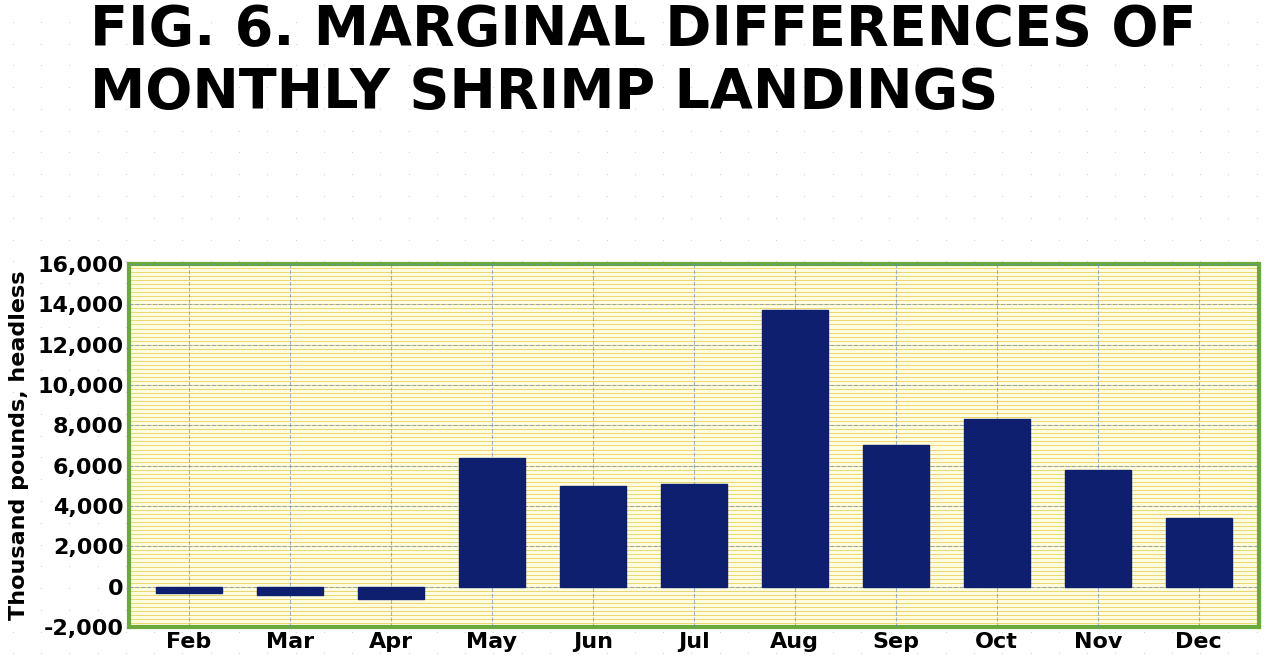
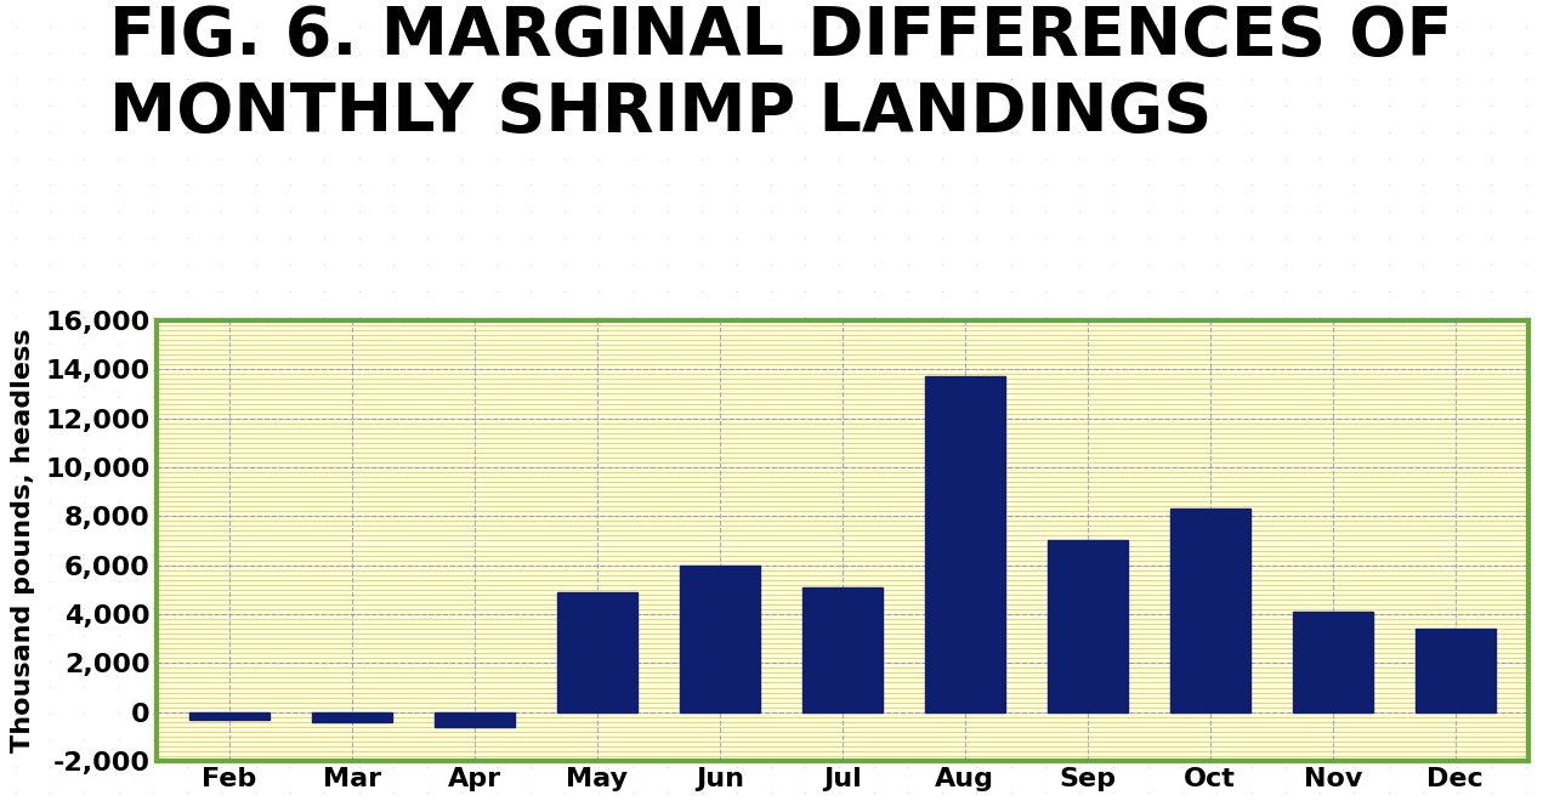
May: 6,400 -> 4,900
Jun: 5,000 -> 6,000
Nov: 5,800 -> 4,100
